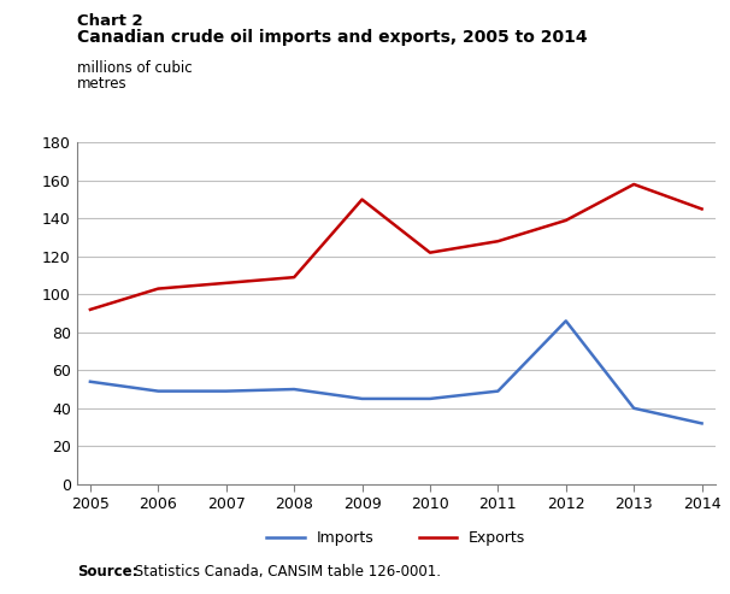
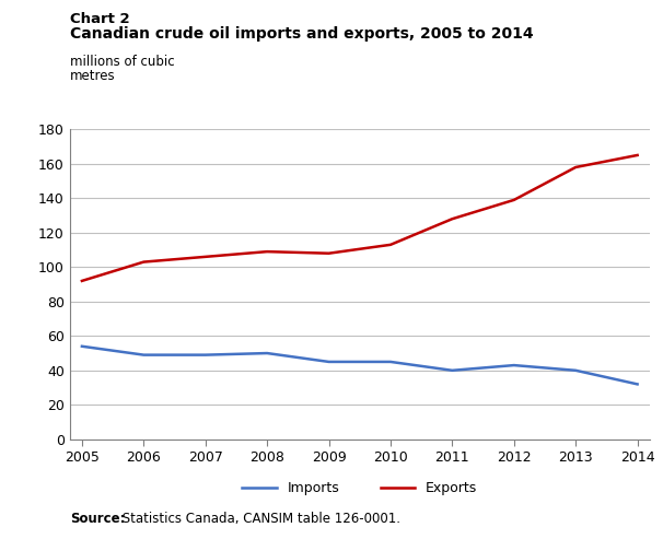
Exports/2009: 150 -> 108
Exports/2010: 122 -> 113
Imports/2011: 49 -> 40
Imports/2012: 86 -> 43
Exports/2014: 145 -> 165
